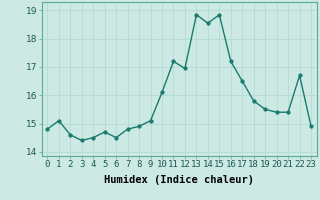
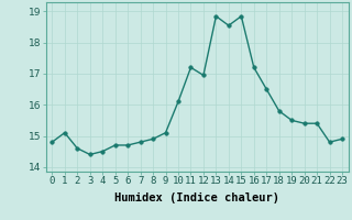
6: 14.50 -> 14.70
22: 16.70 -> 14.80
